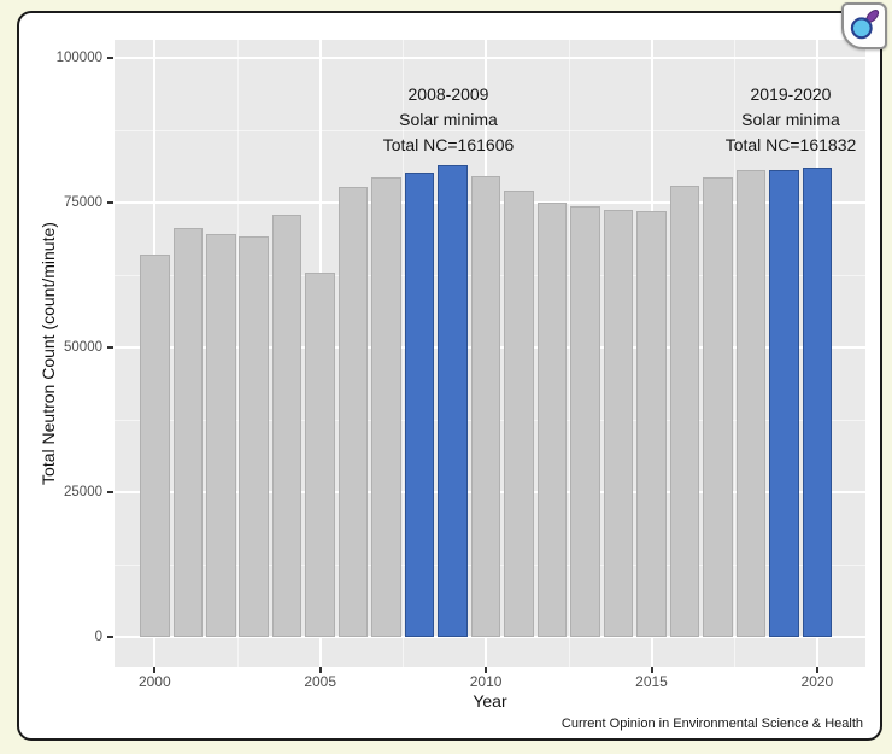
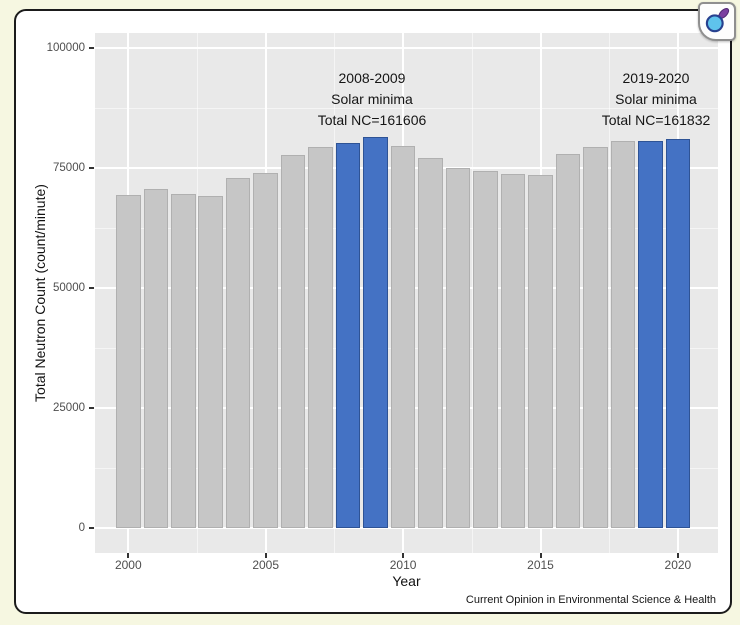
2000: 66000 -> 69000
2005: 63000 -> 74000
